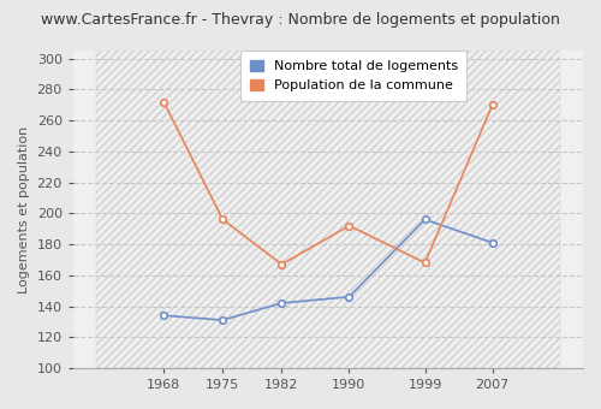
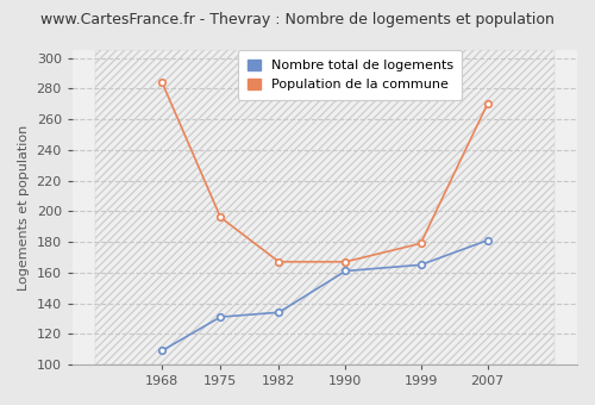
Nombre total de logements/1968: 134 -> 109
Population de la commune/1968: 272 -> 284
Nombre total de logements/1982: 142 -> 134
Nombre total de logements/1990: 146 -> 161
Population de la commune/1990: 192 -> 167
Nombre total de logements/1999: 196 -> 165
Population de la commune/1999: 168 -> 179
